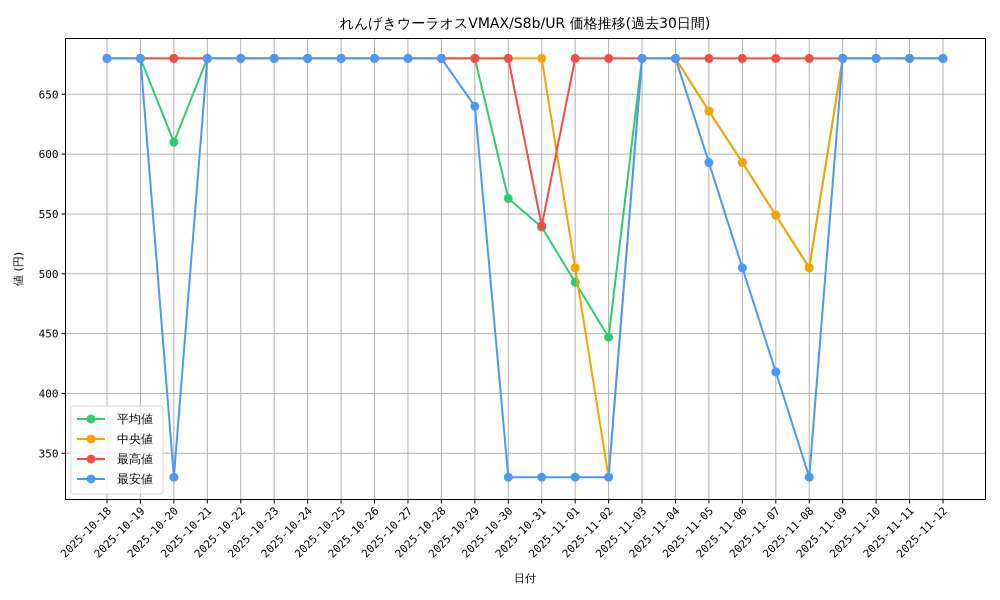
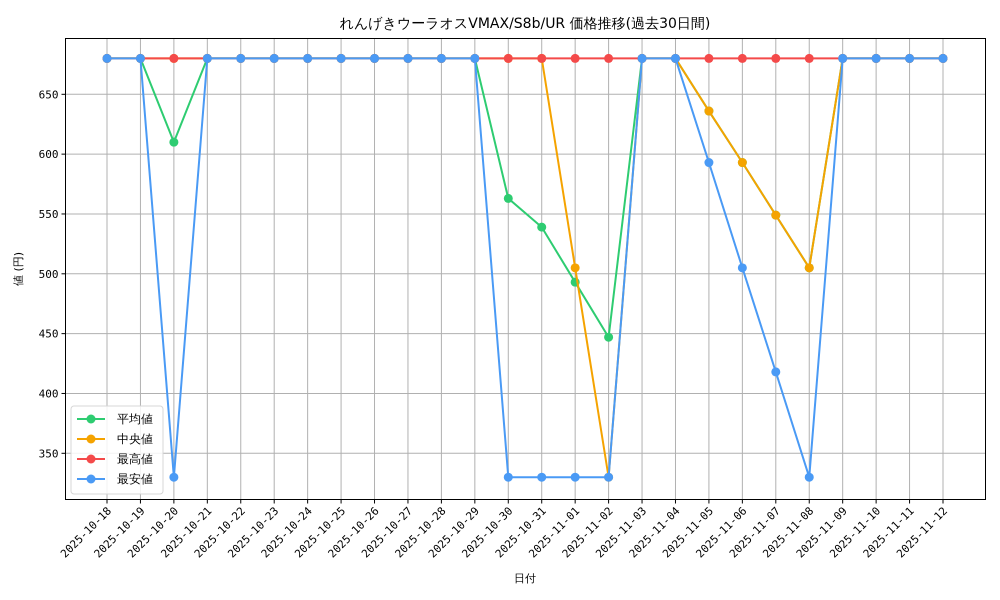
最安値/2025-10-29: 640 -> 680
最高値/2025-10-31: 540 -> 680
